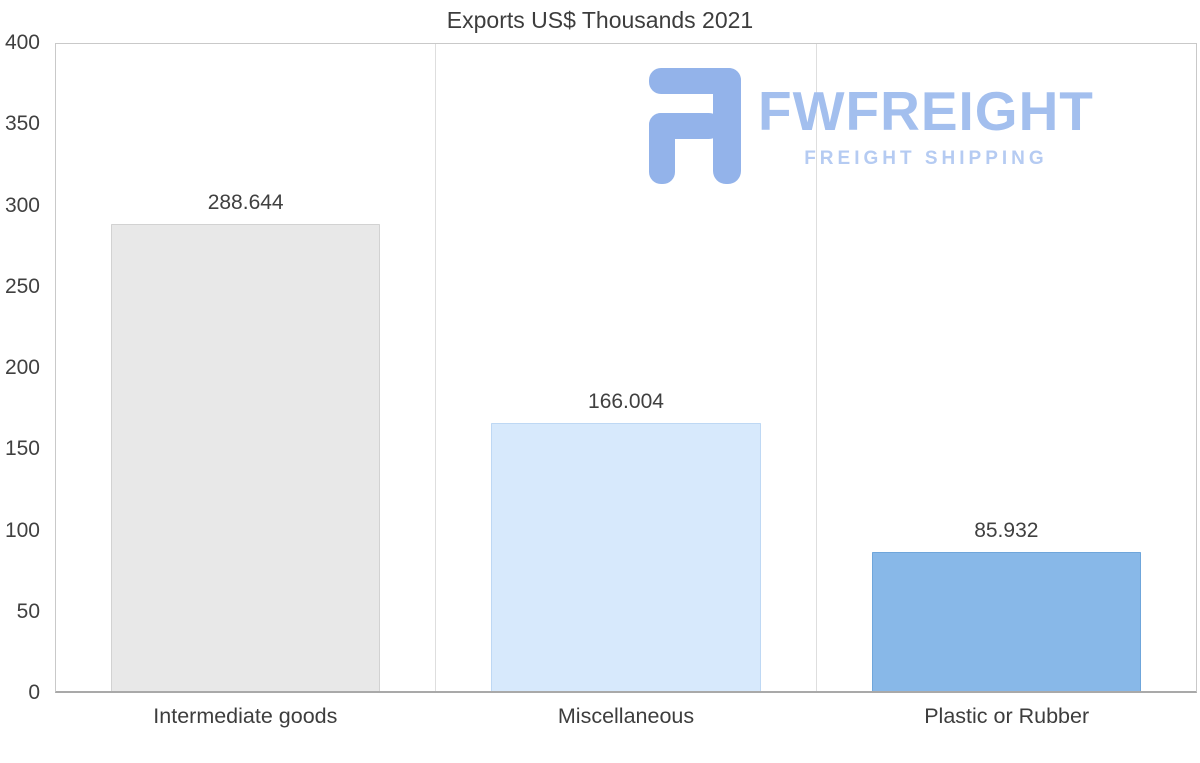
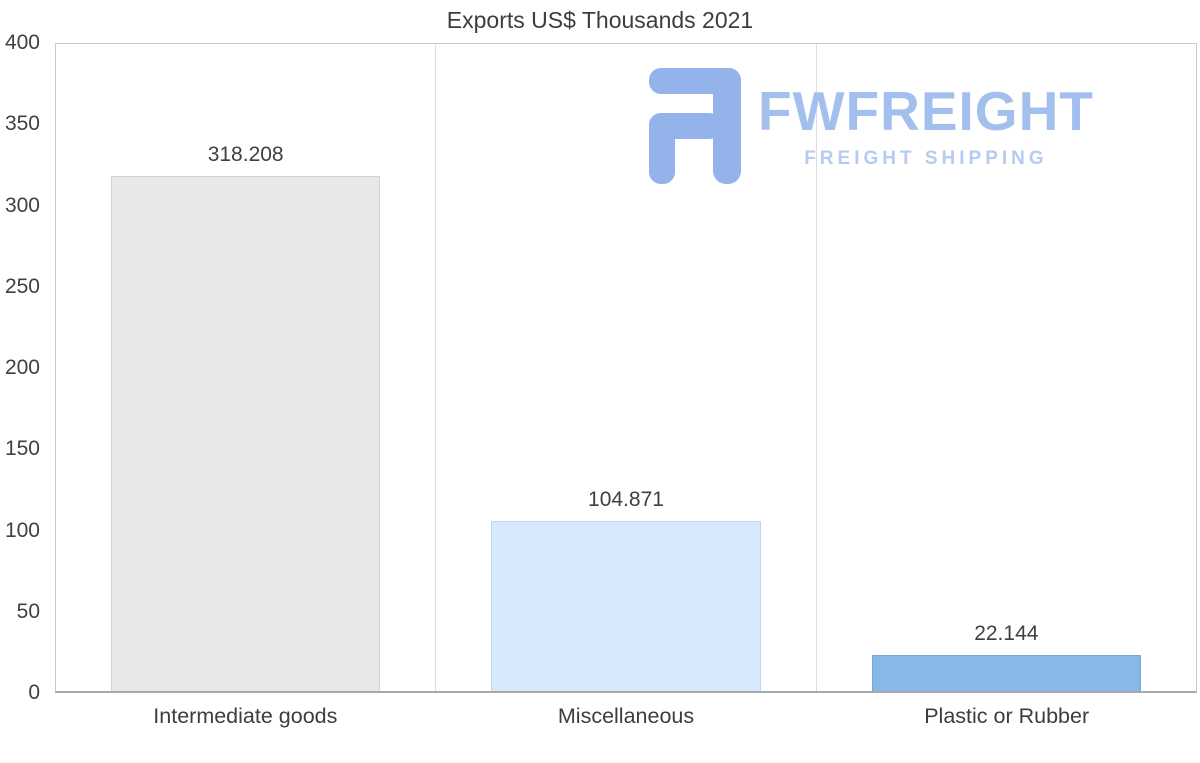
Intermediate goods: 288.644 -> 318.208
Miscellaneous: 166.004 -> 104.871
Plastic or Rubber: 85.932 -> 22.144
